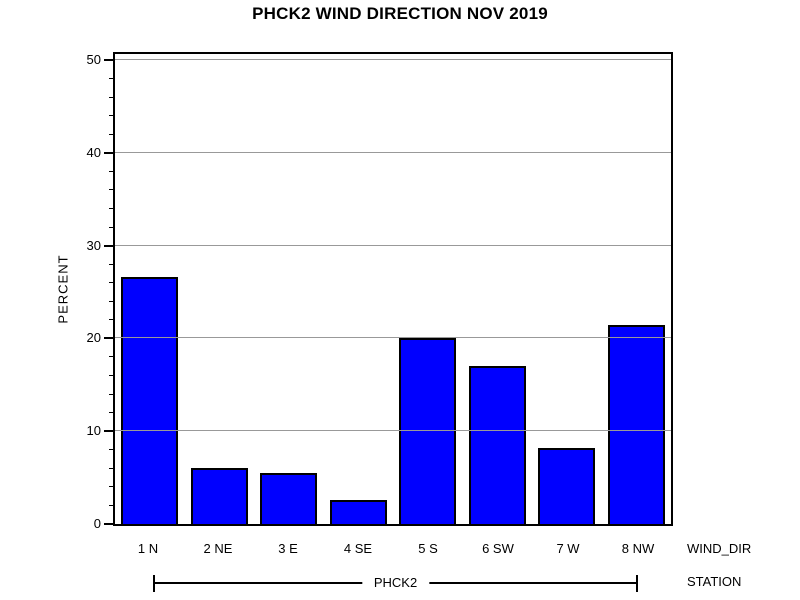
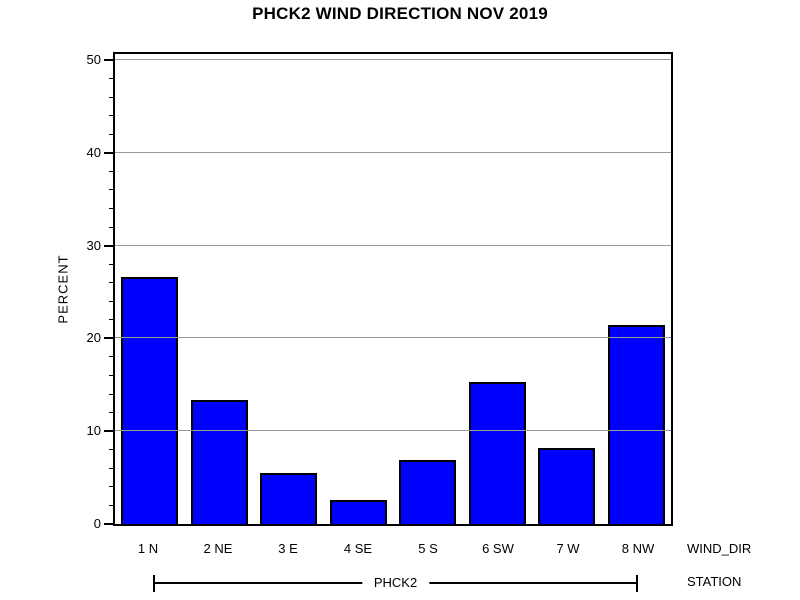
2 NE: 6 -> 13
5 S: 20 -> 7
6 SW: 17 -> 15
